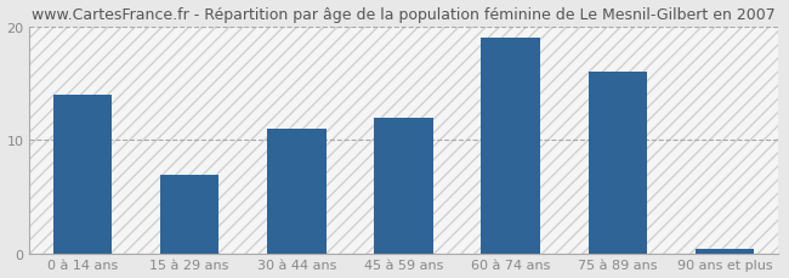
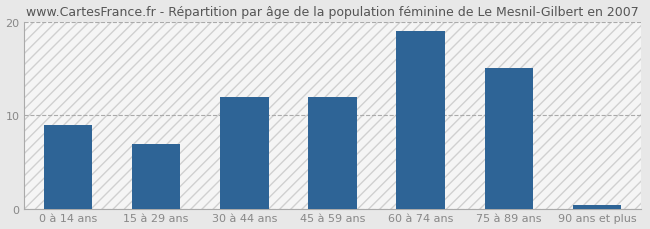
0 à 14 ans: 14.0 -> 9.0
30 à 44 ans: 11.0 -> 12.0
75 à 89 ans: 16.0 -> 15.0
